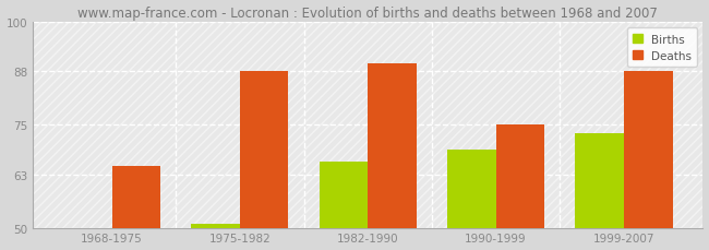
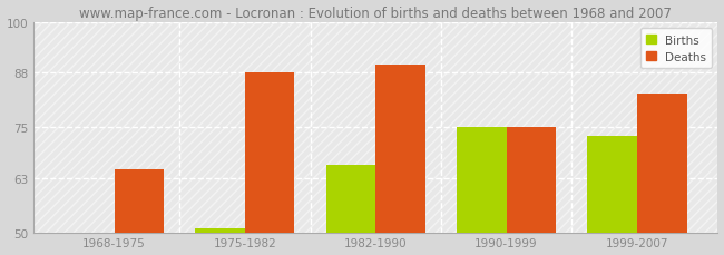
Births/1990-1999: 69 -> 75
Deaths/1999-2007: 88 -> 83
